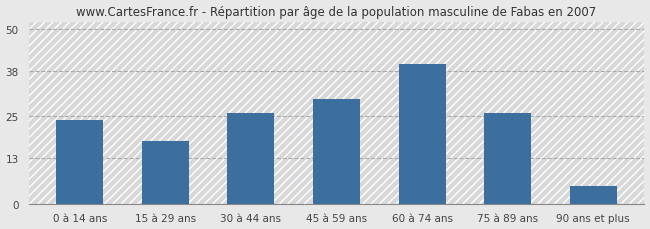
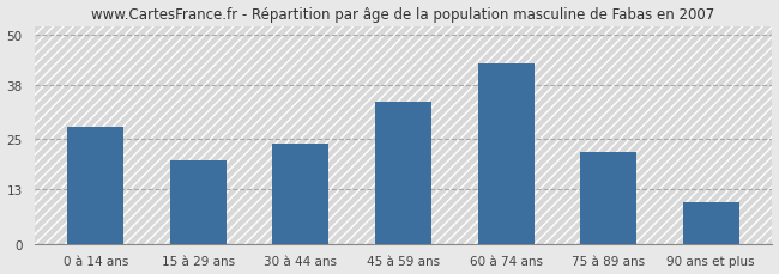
0 à 14 ans: 24 -> 28
15 à 29 ans: 18 -> 20
30 à 44 ans: 26 -> 24
45 à 59 ans: 30 -> 34
60 à 74 ans: 40 -> 43
75 à 89 ans: 26 -> 22
90 ans et plus: 5 -> 10
